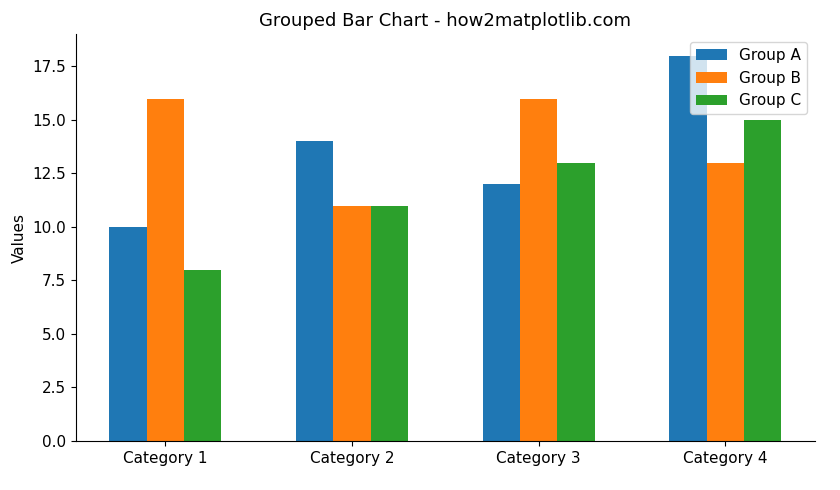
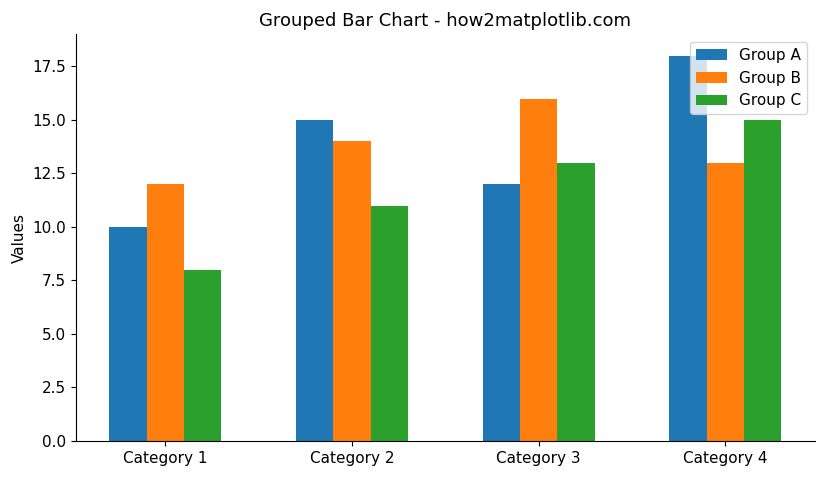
Group B/Category 1: 16 -> 12
Group A/Category 2: 14 -> 15
Group B/Category 2: 11 -> 14
